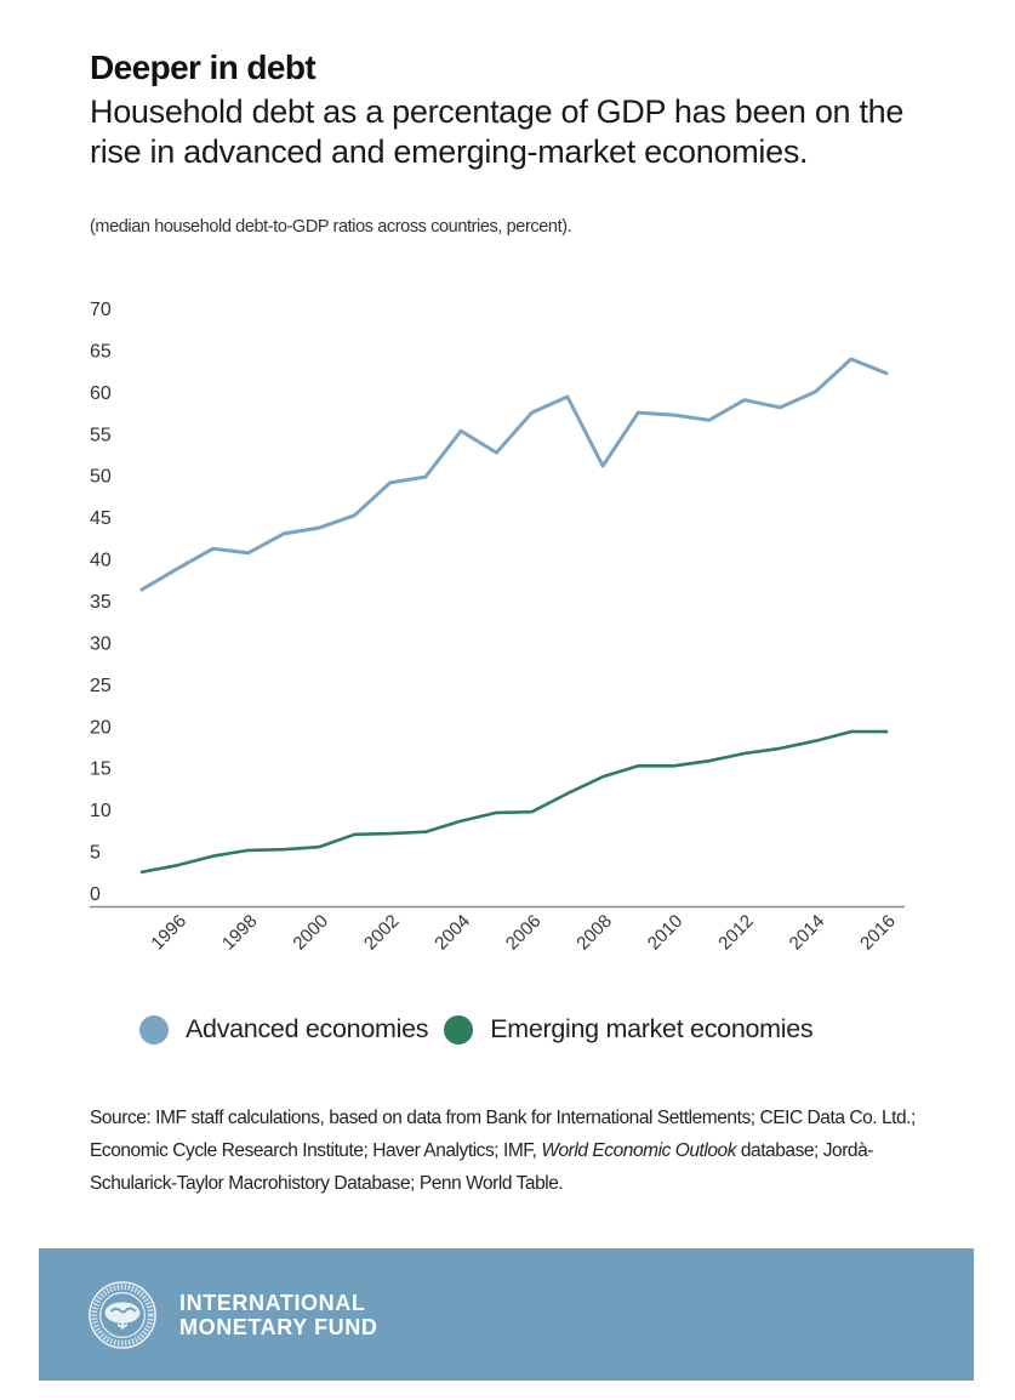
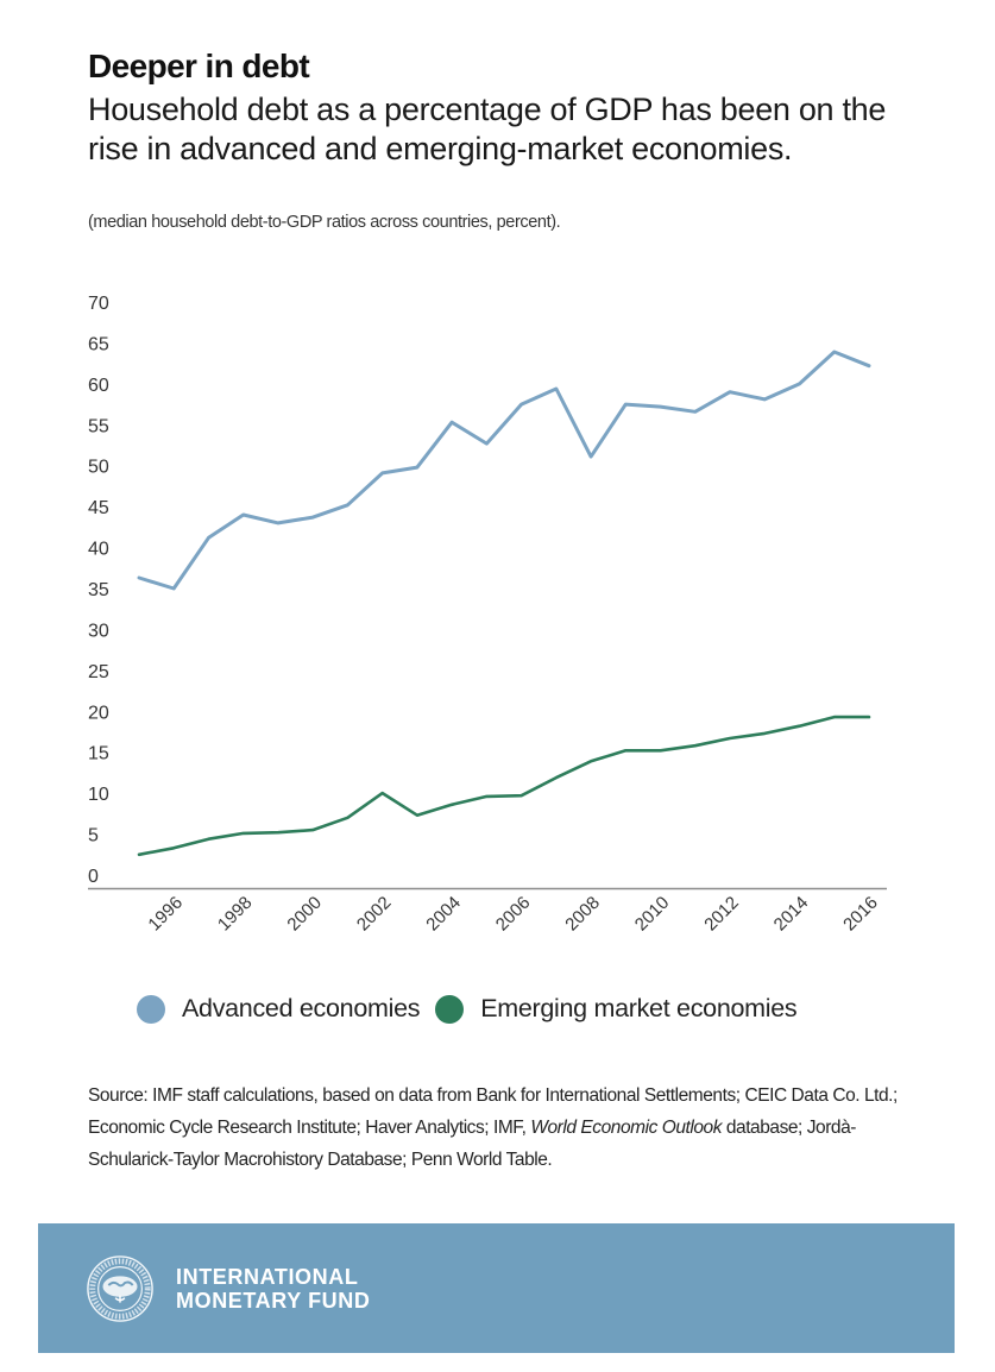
Advanced economies/1996: 39 -> 35
Advanced economies/1998: 41 -> 44
Emerging market economies/2002: 7 -> 10
